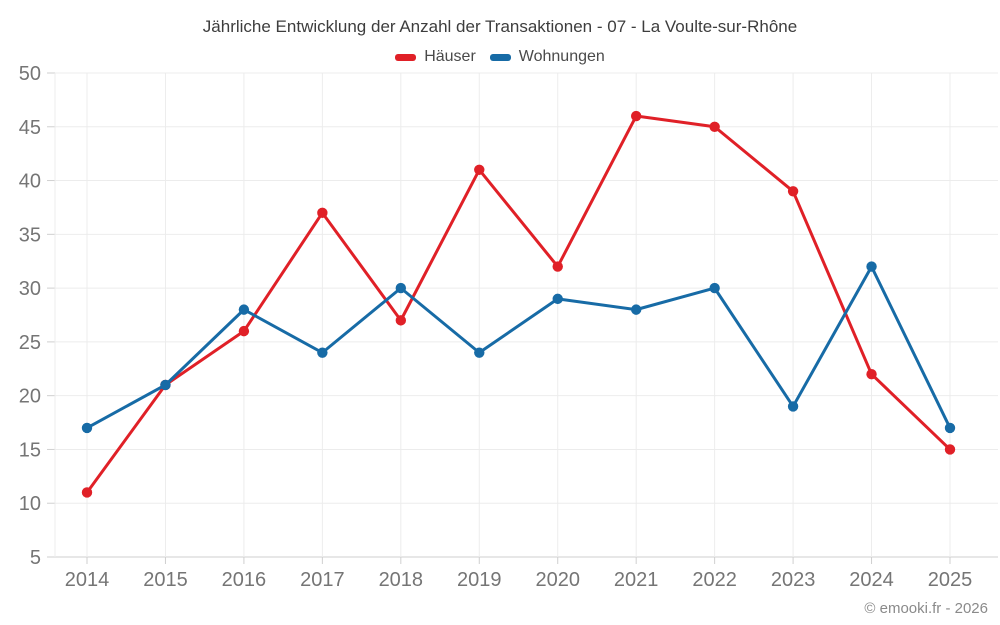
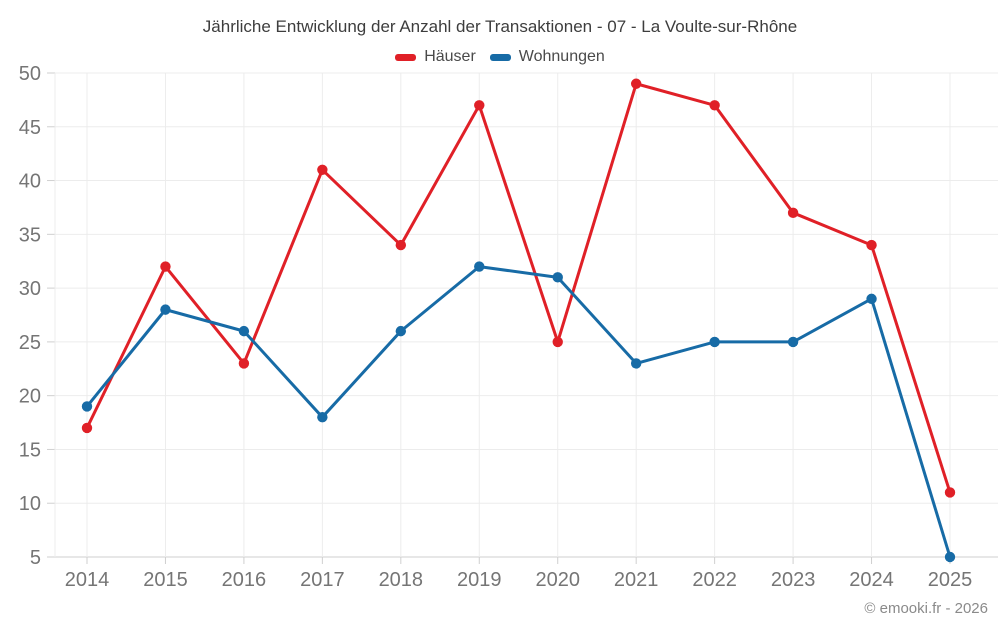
Häuser/2014: 11 -> 17
Wohnungen/2014: 17 -> 19
Häuser/2015: 21 -> 32
Wohnungen/2015: 21 -> 28
Häuser/2016: 26 -> 23
Wohnungen/2016: 28 -> 26
Häuser/2017: 37 -> 41
Wohnungen/2017: 24 -> 18
Häuser/2018: 27 -> 34
Wohnungen/2018: 30 -> 26
Häuser/2019: 41 -> 47
Wohnungen/2019: 24 -> 32
Häuser/2020: 32 -> 25
Wohnungen/2020: 29 -> 31
Häuser/2021: 46 -> 49
Wohnungen/2021: 28 -> 23
Häuser/2022: 45 -> 47
Wohnungen/2022: 30 -> 25
Häuser/2023: 39 -> 37
Wohnungen/2023: 19 -> 25
Häuser/2024: 22 -> 34
Wohnungen/2024: 32 -> 29
Häuser/2025: 15 -> 11
Wohnungen/2025: 17 -> 5
